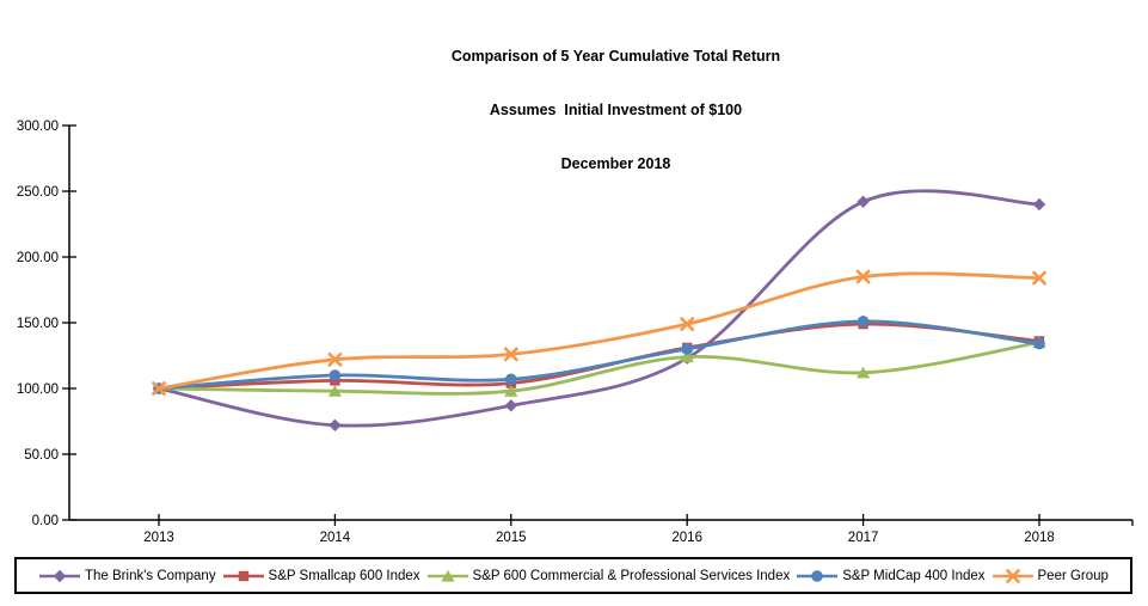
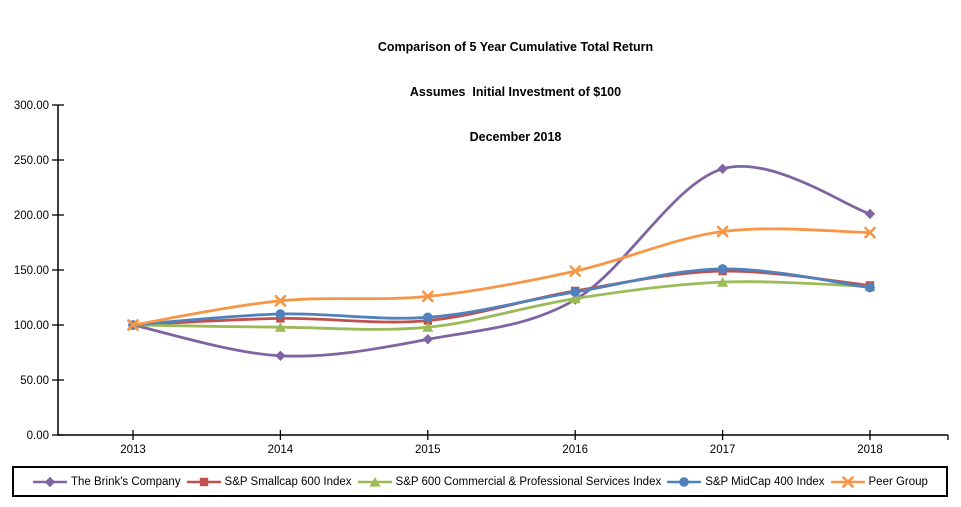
S&P 600 Commercial & Professional Services Index/2017: 112 -> 139
The Brink's Company/2018: 240 -> 201
